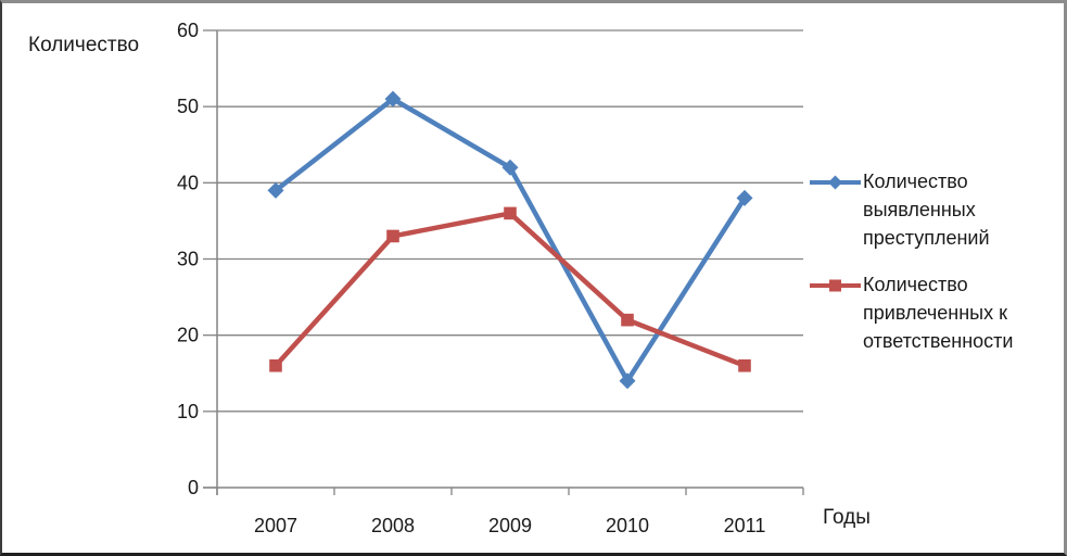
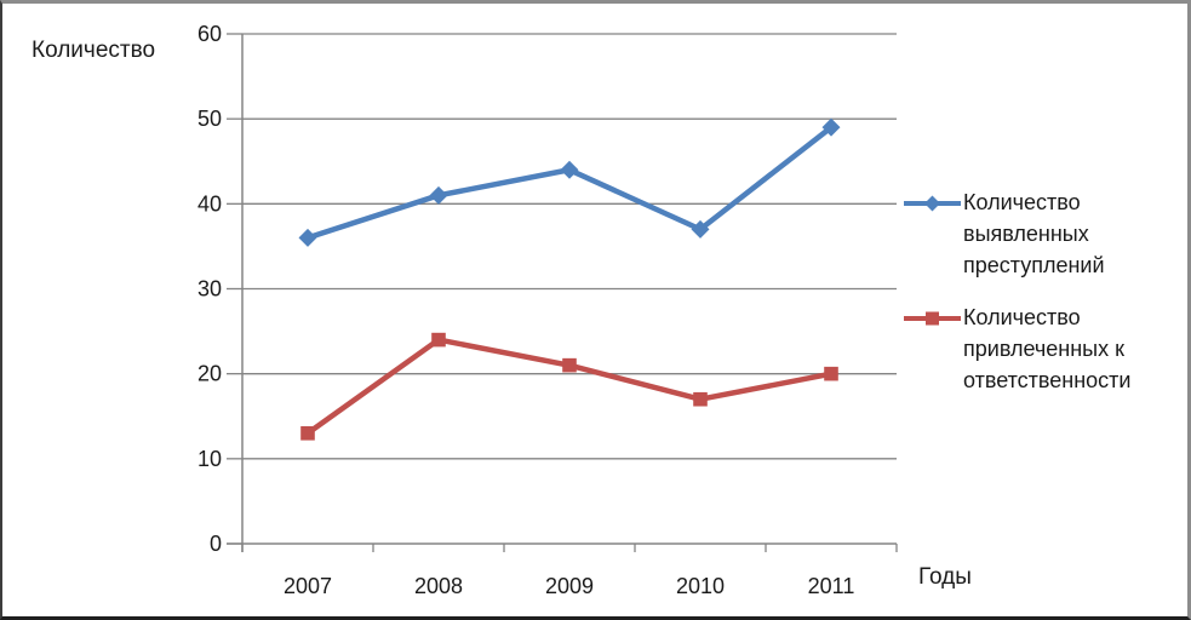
Количество выявленных преступлений/2007: 39 -> 36
Количество привлеченных к ответственности/2007: 16 -> 13
Количество выявленных преступлений/2008: 51 -> 41
Количество привлеченных к ответственности/2008: 33 -> 24
Количество выявленных преступлений/2009: 42 -> 44
Количество привлеченных к ответственности/2009: 36 -> 21
Количество выявленных преступлений/2010: 14 -> 37
Количество привлеченных к ответственности/2010: 22 -> 17
Количество выявленных преступлений/2011: 38 -> 49
Количество привлеченных к ответственности/2011: 16 -> 20
